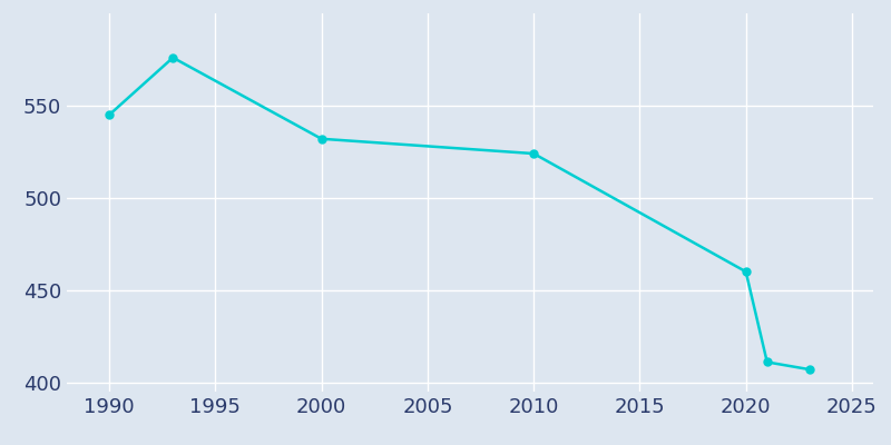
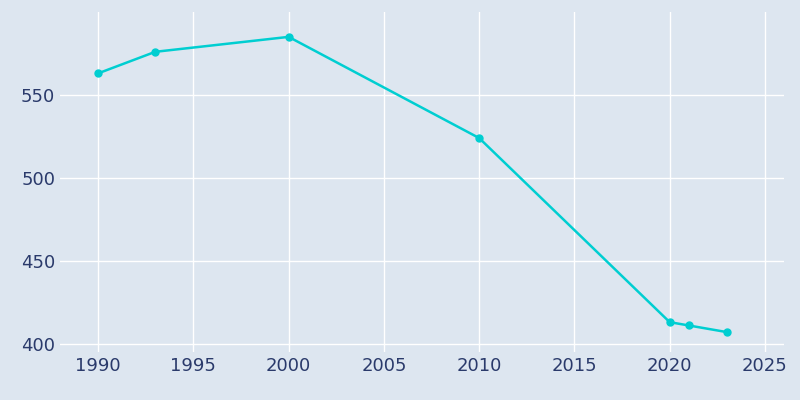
1990: 545 -> 563
2000: 532 -> 585
2020: 460 -> 413
